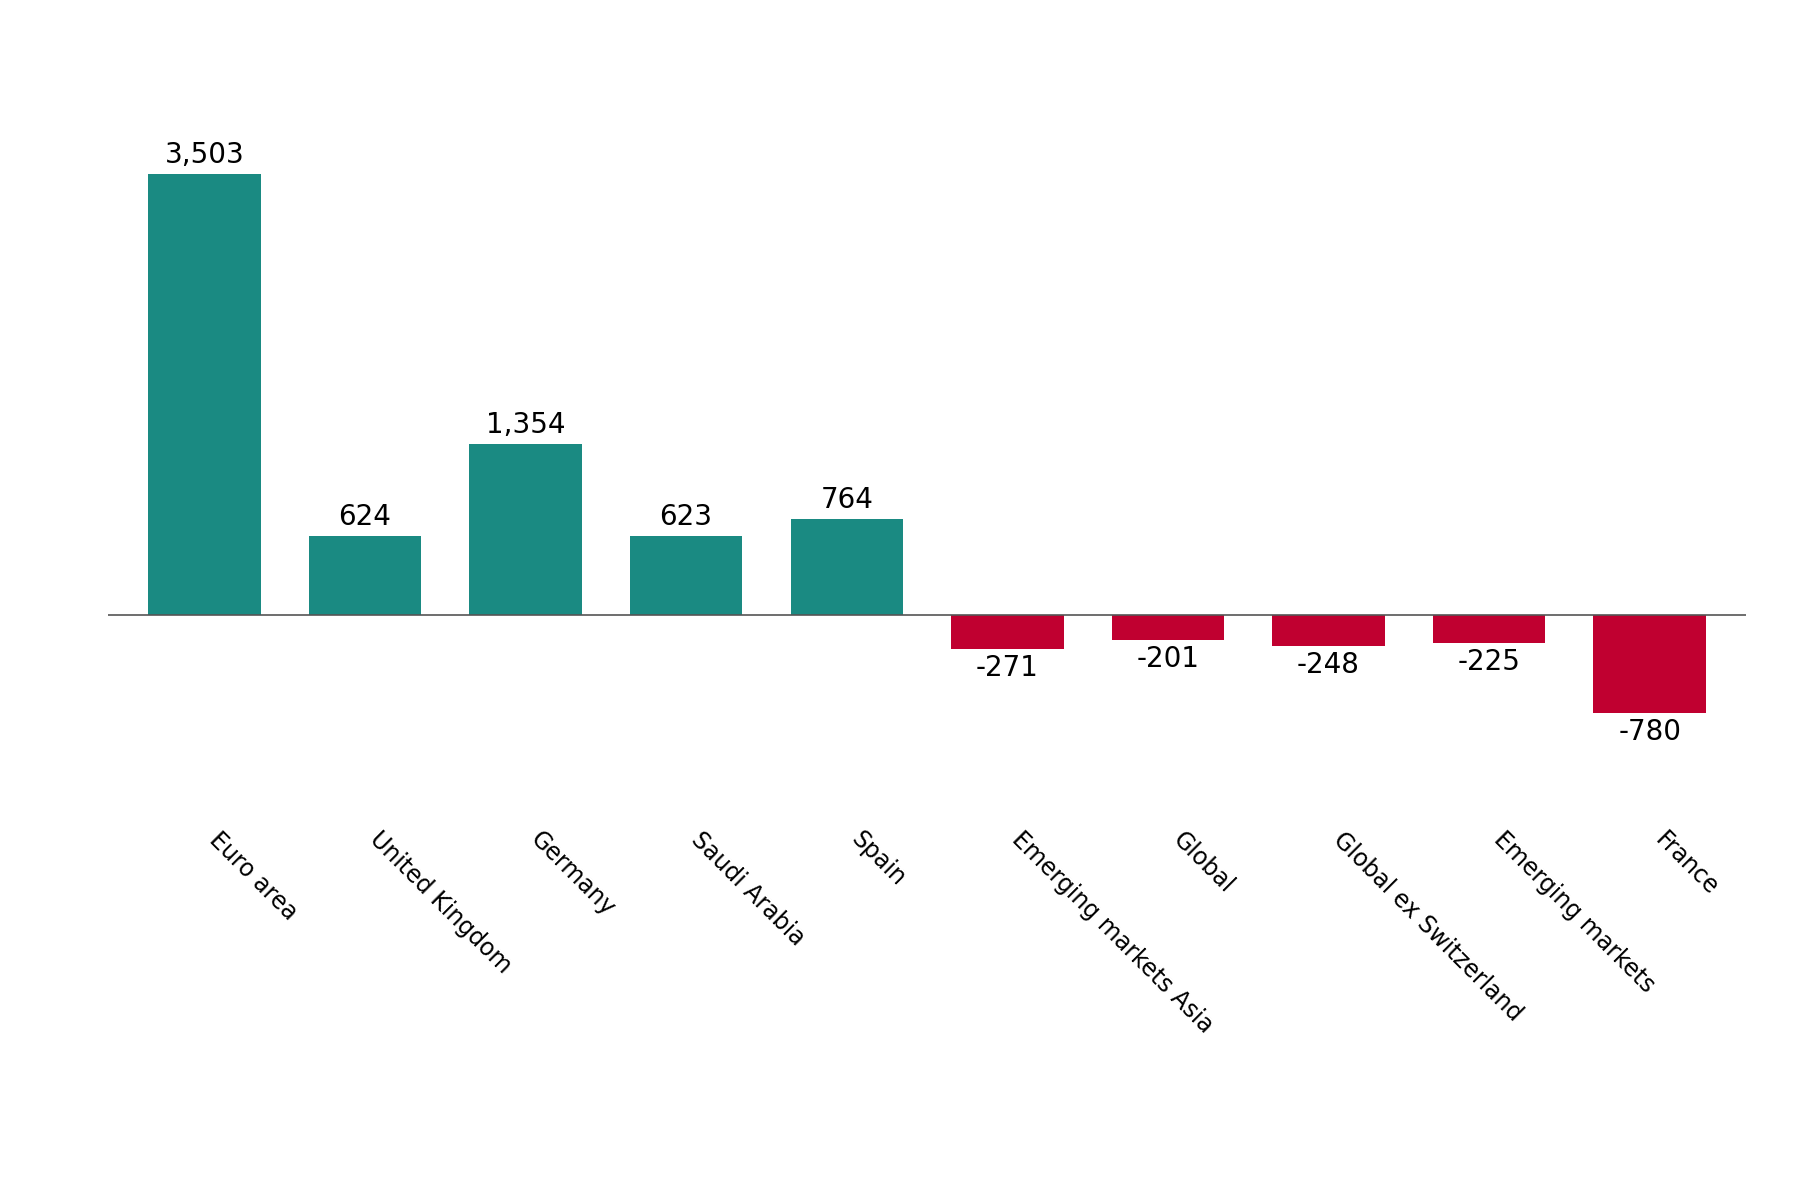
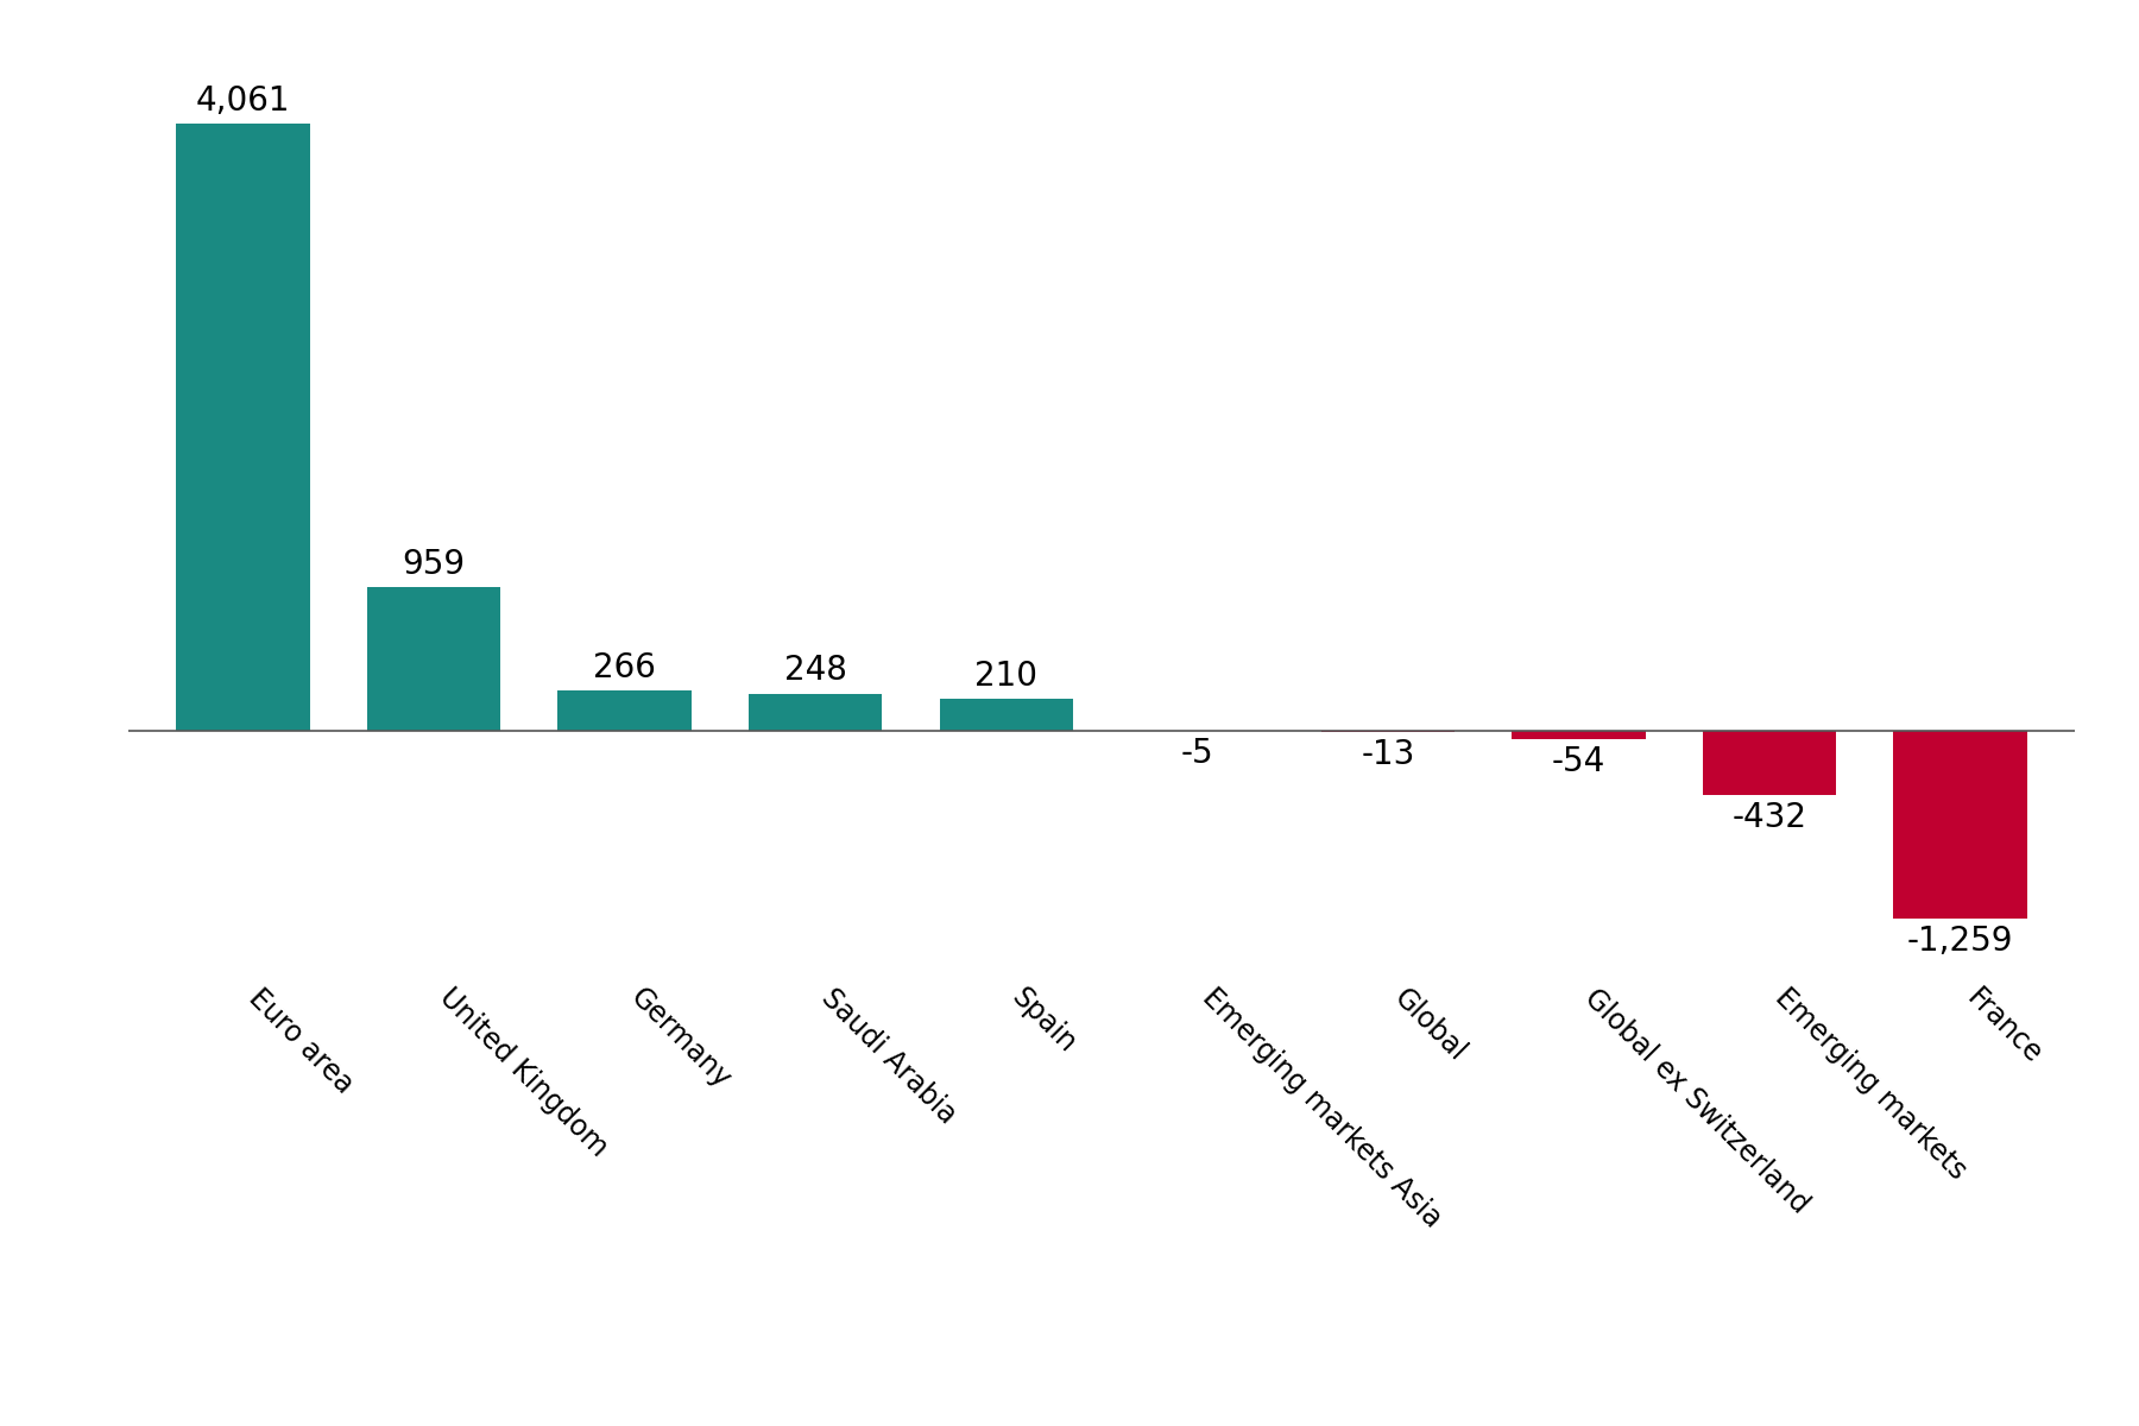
Euro area: 3,503 -> 4,061
United Kingdom: 624 -> 959
Germany: 1,354 -> 266
Saudi Arabia: 623 -> 248
Spain: 764 -> 210
Emerging markets Asia: -271 -> -5
Global: -201 -> -13
Global ex Switzerland: -248 -> -54
Emerging markets: -225 -> -432
France: -780 -> -1,259
